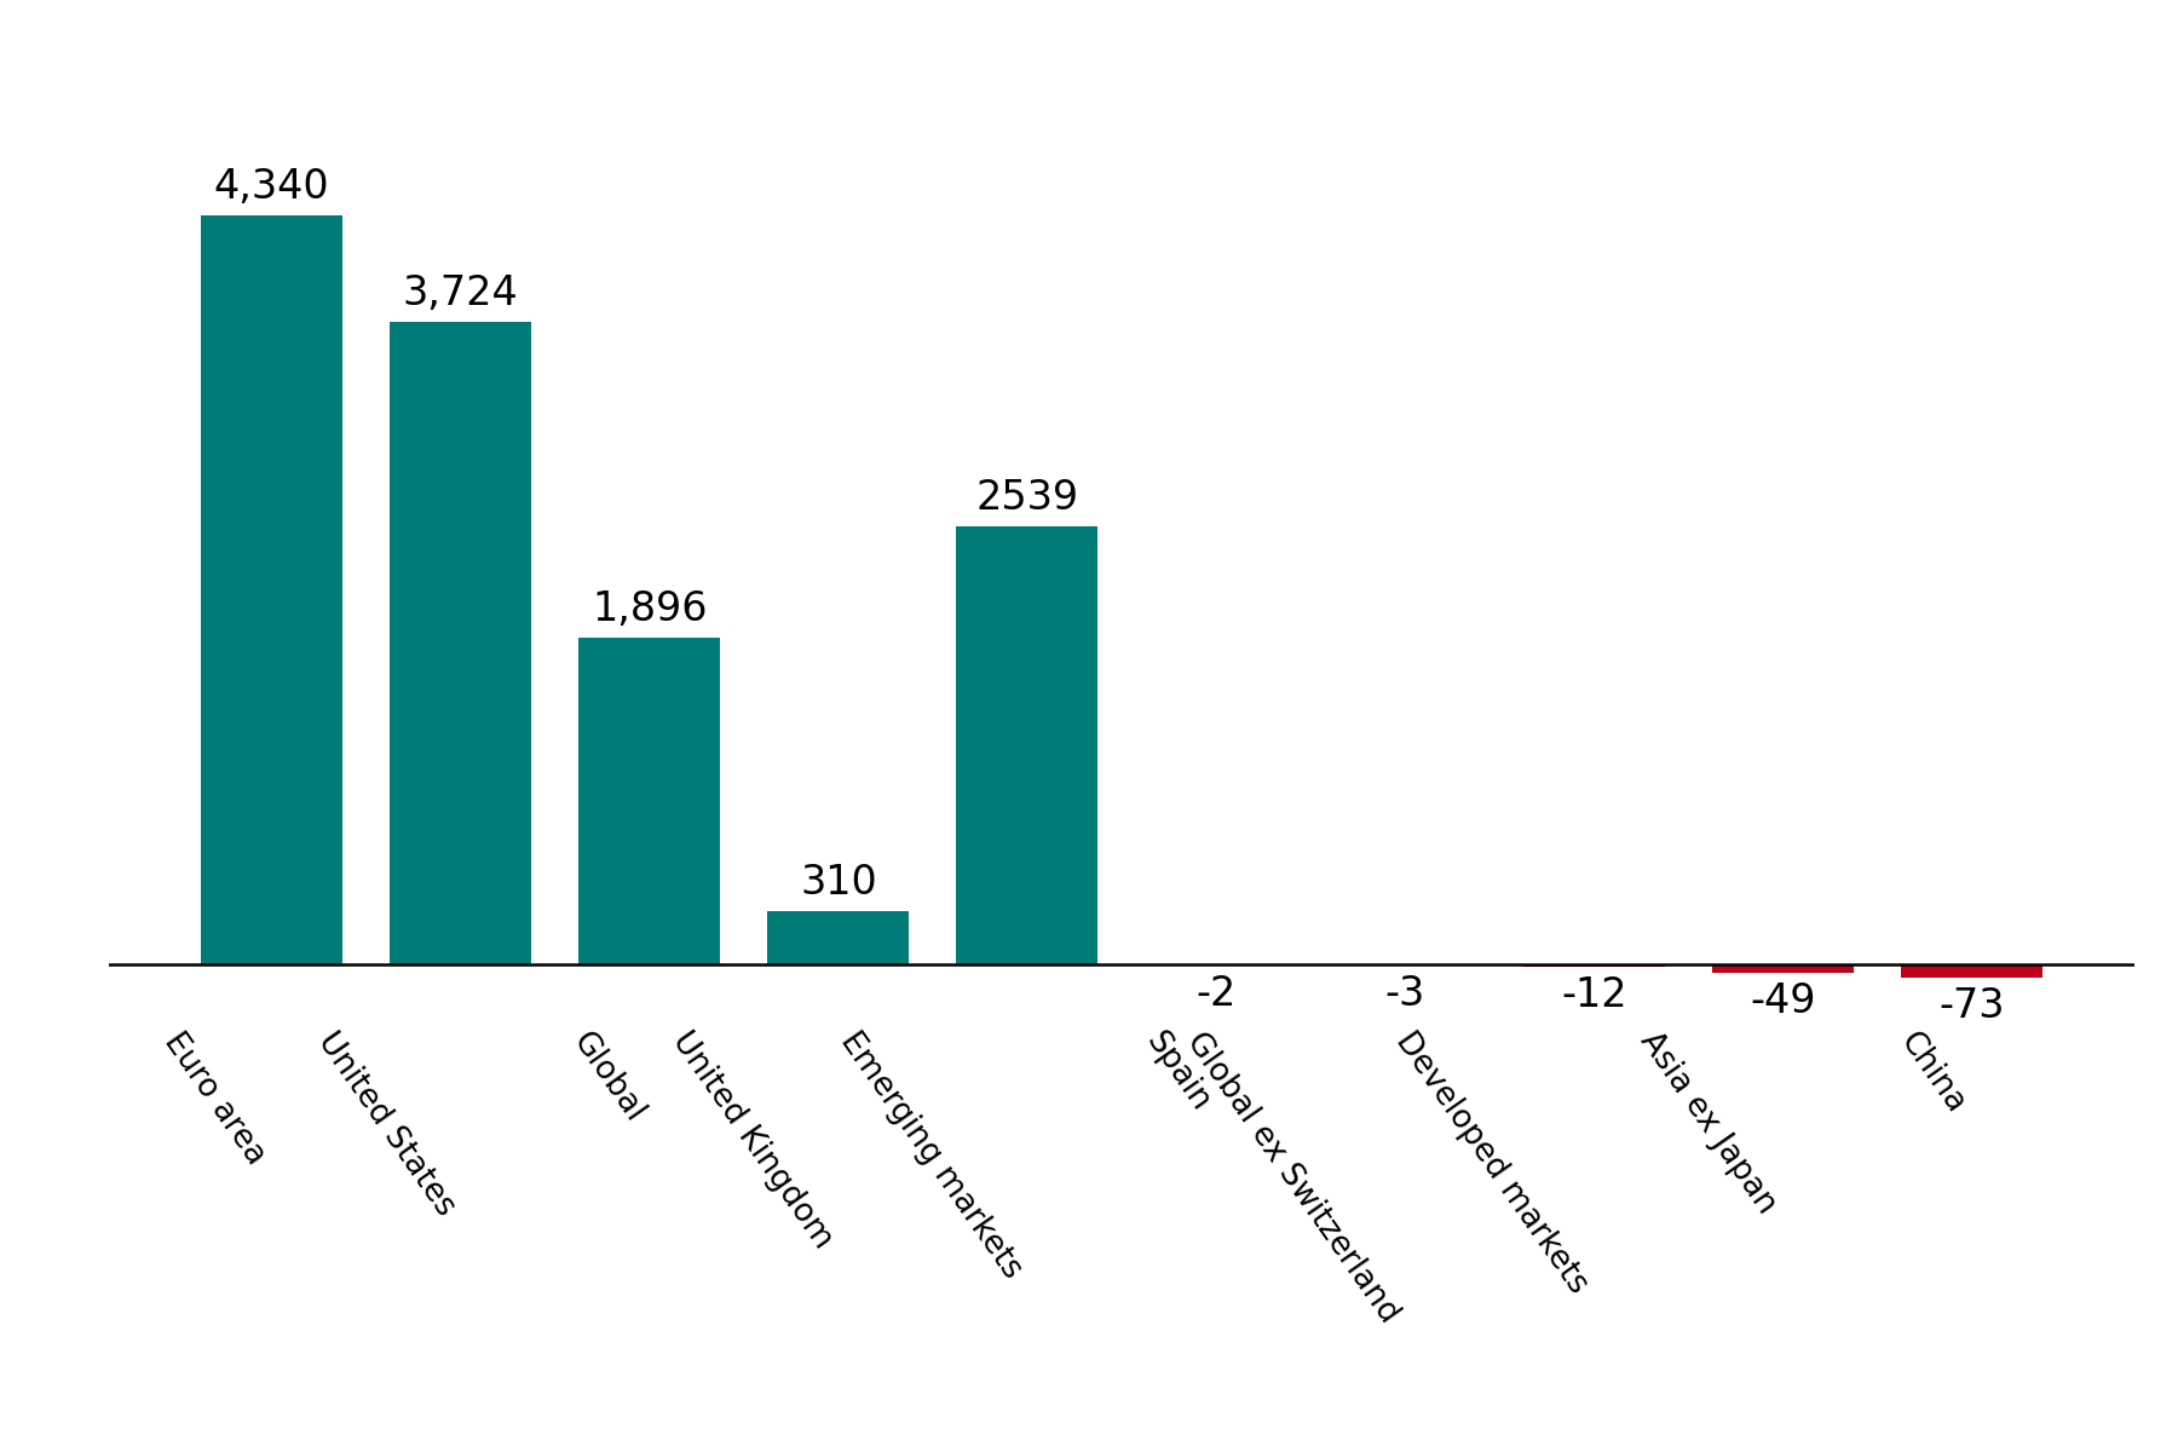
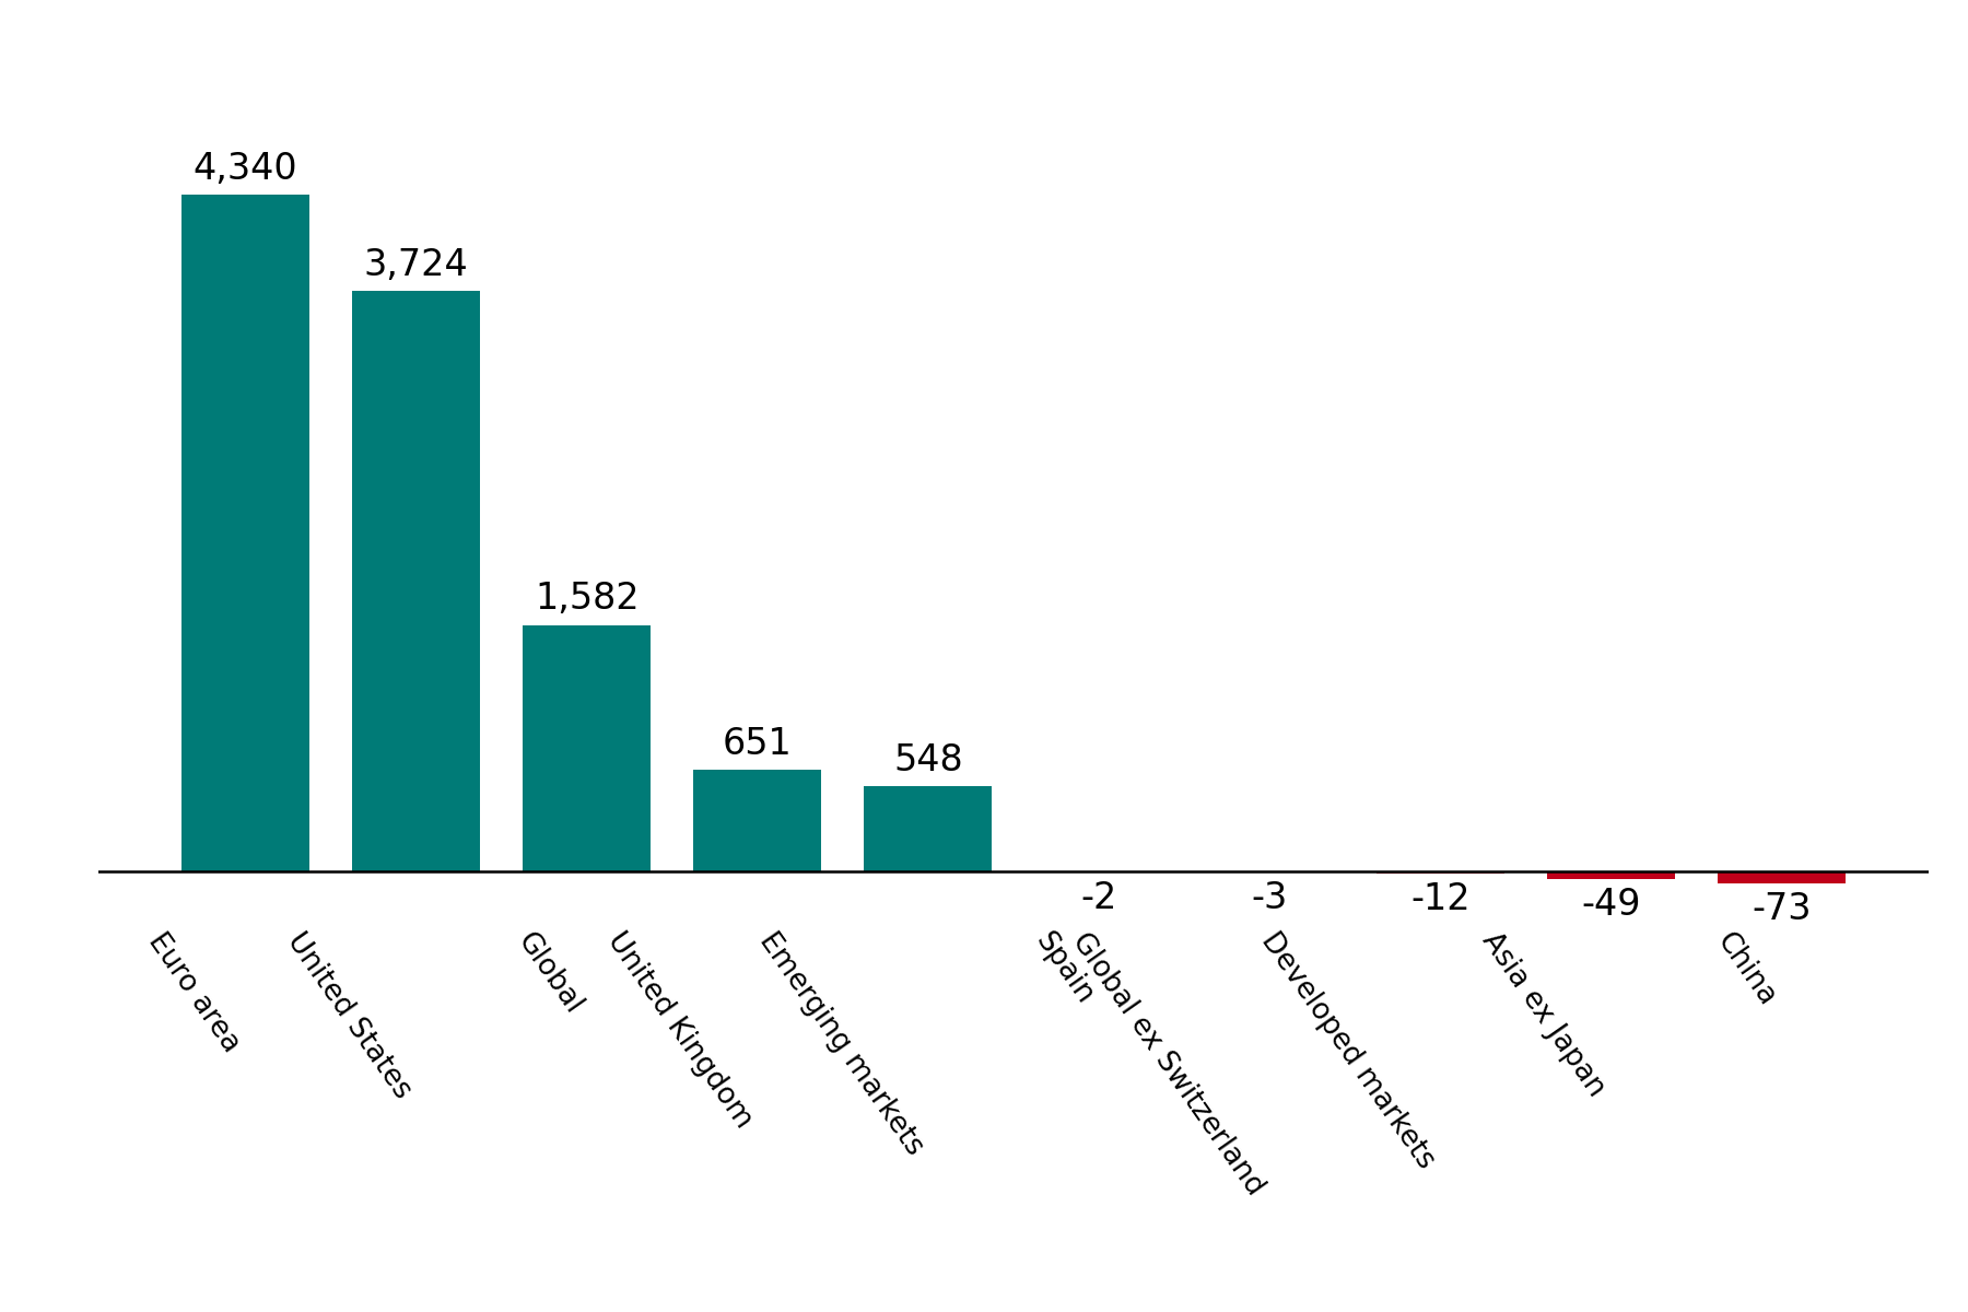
Global: 1,896 -> 1,582
United Kingdom: 310 -> 651
Emerging markets: 2539 -> 548
